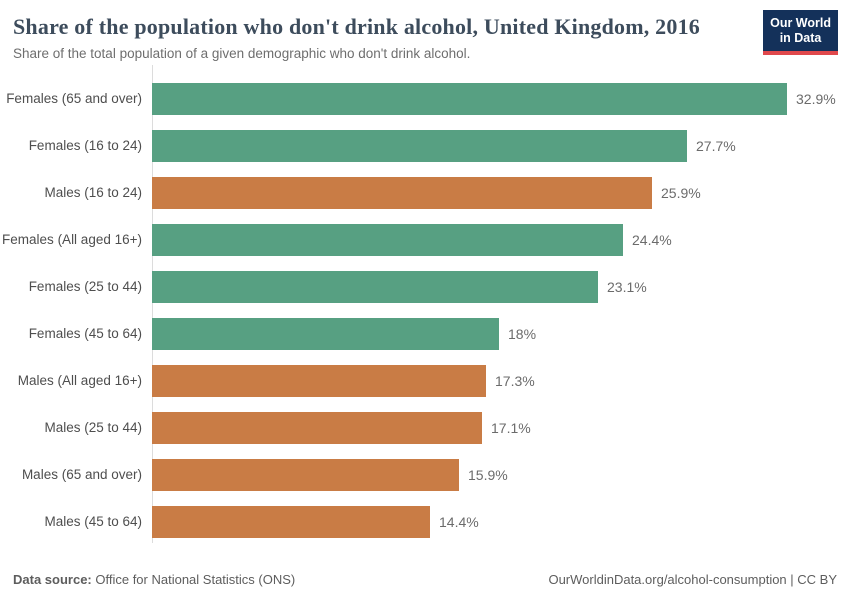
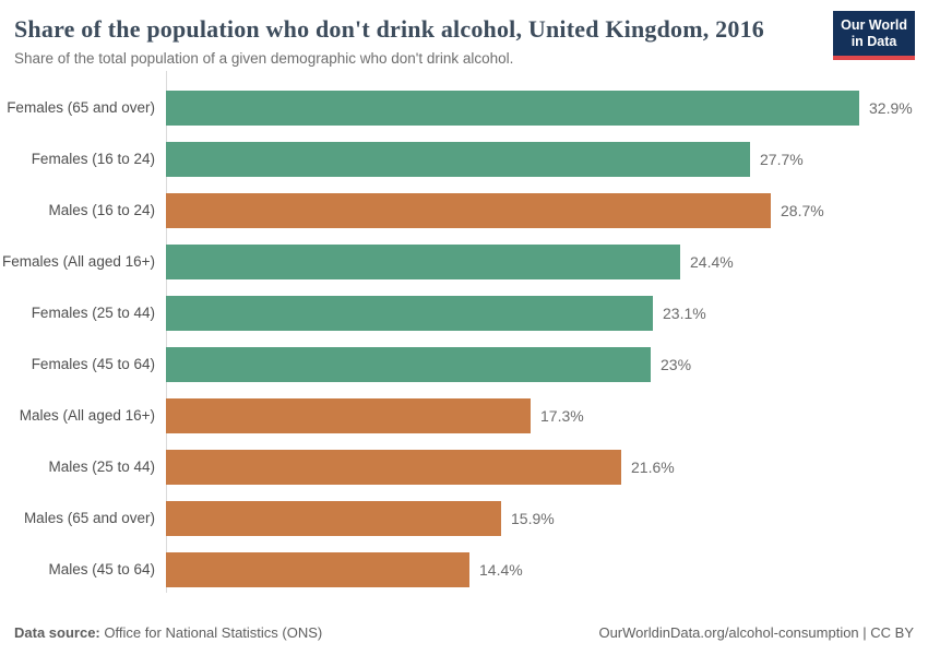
Males (16 to 24): 25.9% -> 28.7%
Females (45 to 64): 18% -> 23%
Males (25 to 44): 17.1% -> 21.6%
